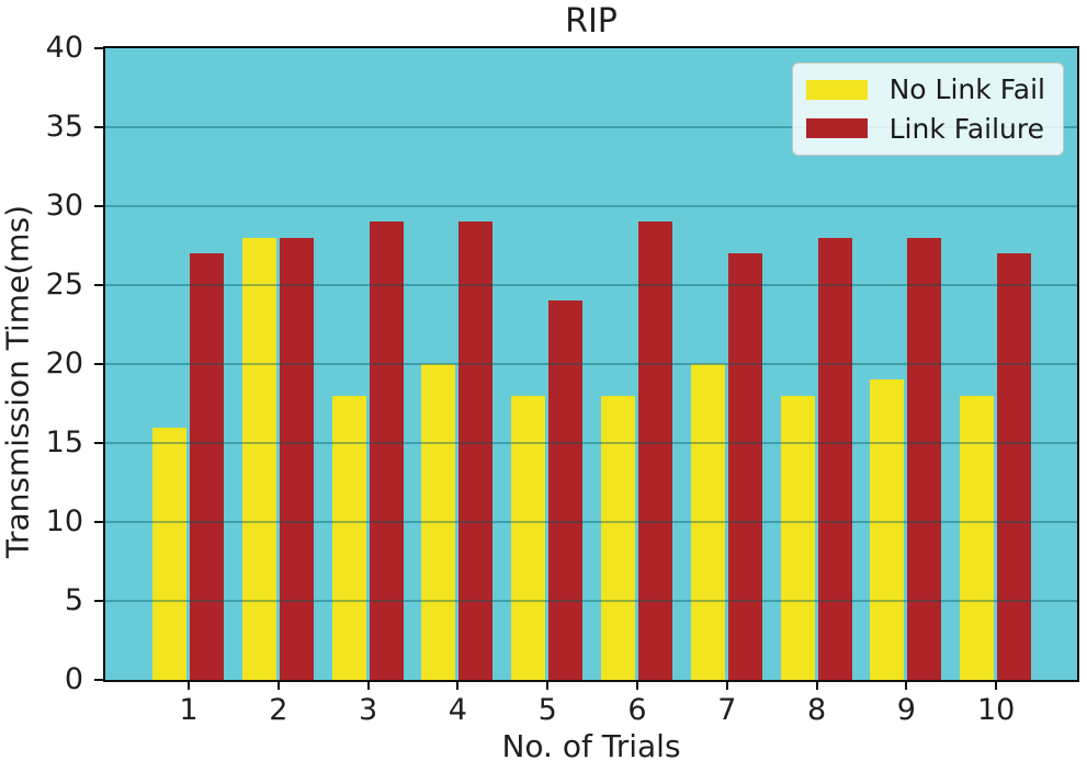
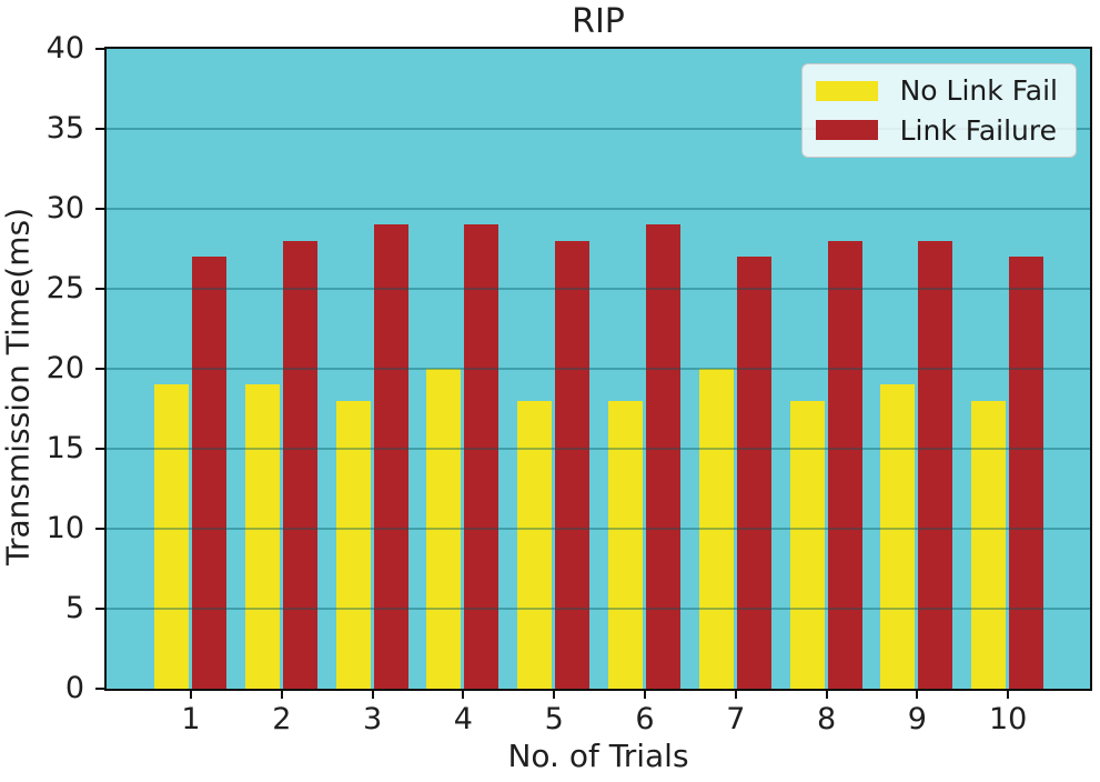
No Link Fail/1: 16 -> 19
No Link Fail/2: 28 -> 19
Link Failure/5: 24 -> 28
